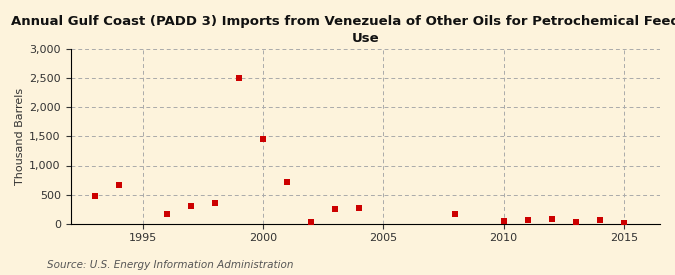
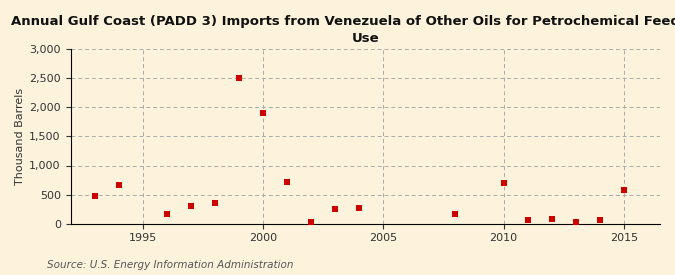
2000: 1,450 -> 1,900
2010: 40 -> 700
2015: 10 -> 580
